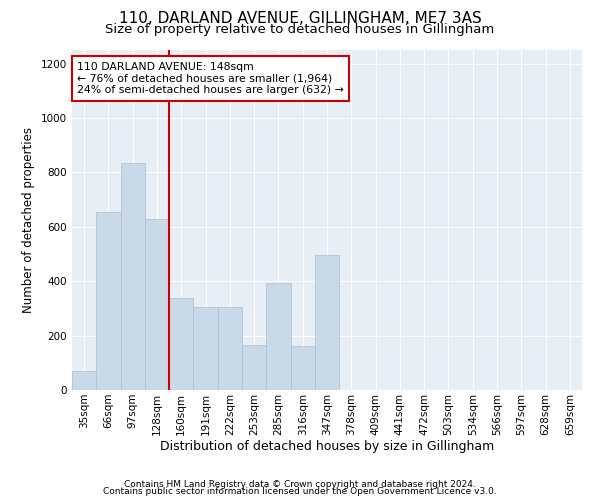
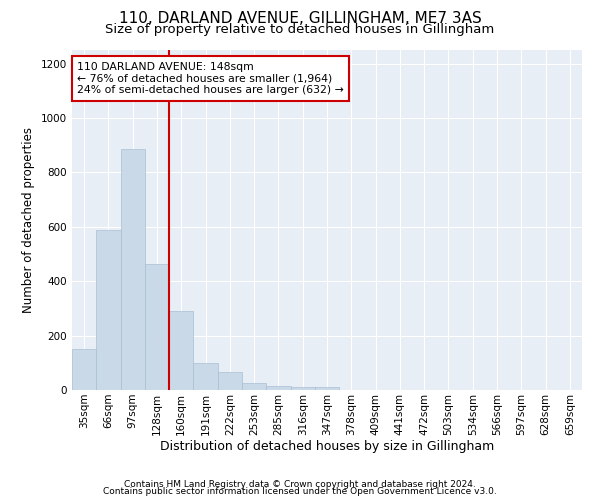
35sqm: 70 -> 150
66sqm: 655 -> 590
97sqm: 835 -> 885
128sqm: 630 -> 465
160sqm: 340 -> 290
191sqm: 305 -> 100
222sqm: 305 -> 65
253sqm: 165 -> 25
285sqm: 395 -> 15
316sqm: 160 -> 10
347sqm: 495 -> 10
